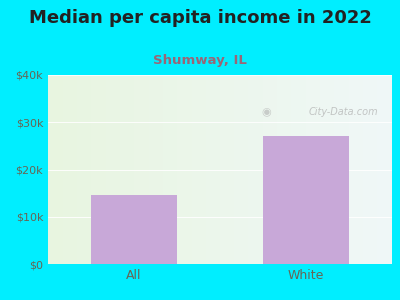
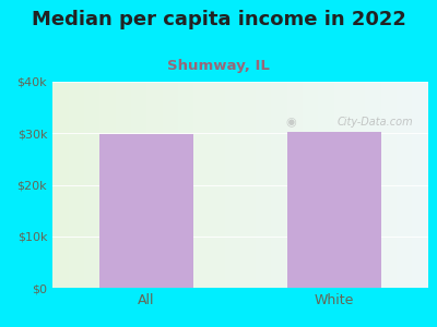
All: $14.5k -> $29.8k
White: $27.0k -> $30.2k
